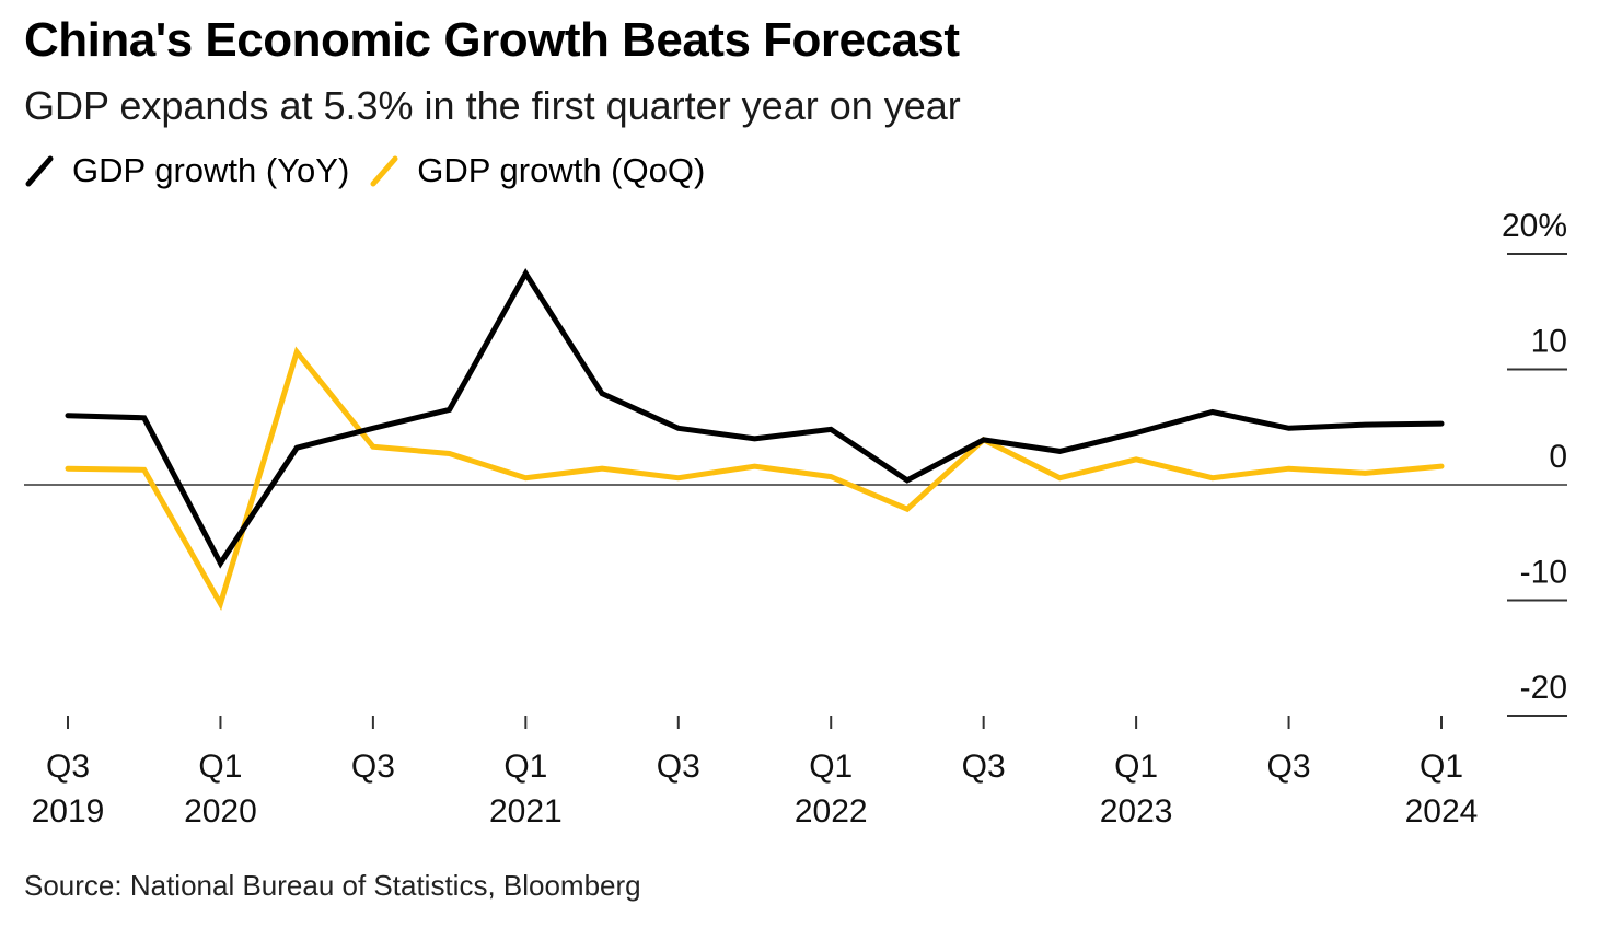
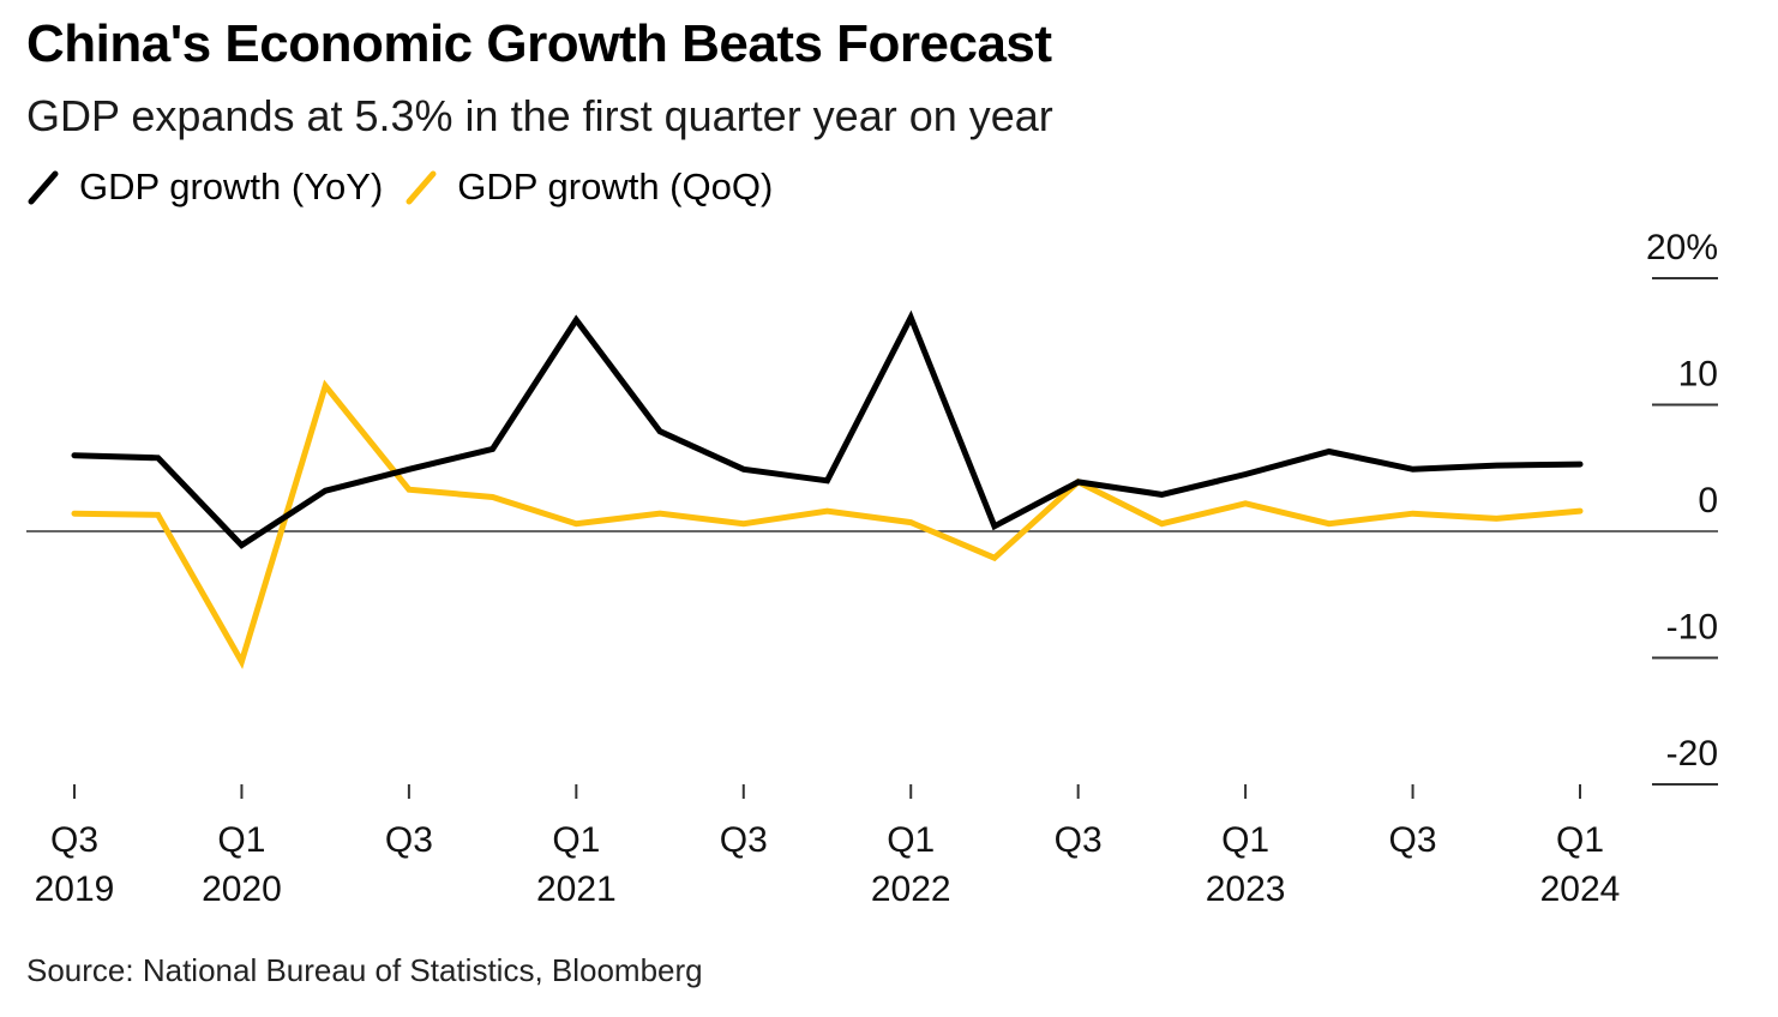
GDP growth (YoY)/Q1 2020: -6.8% -> -1.1%
GDP growth (YoY)/Q1 2021: 18.3% -> 16.7%
GDP growth (YoY)/Q1 2022: 4.8% -> 16.9%
